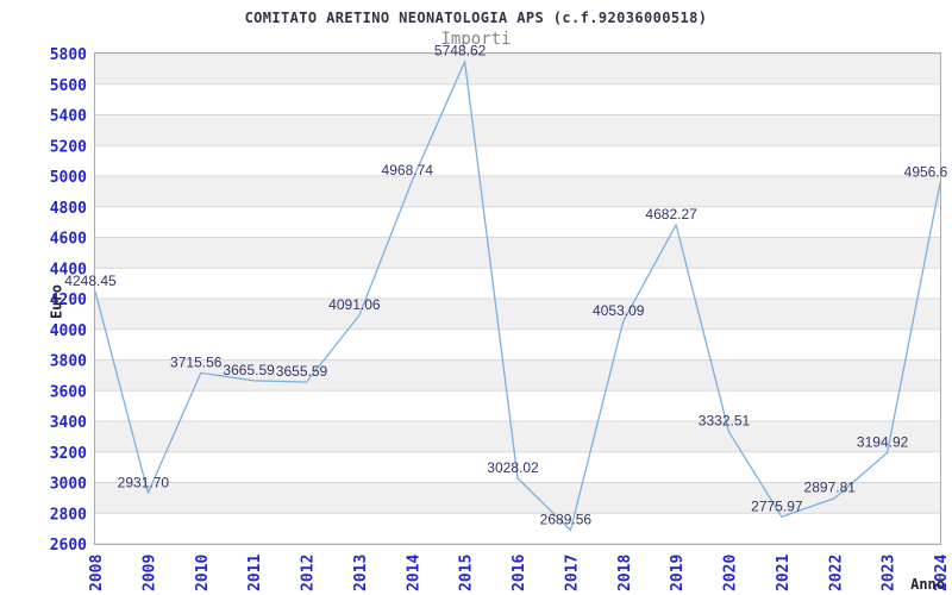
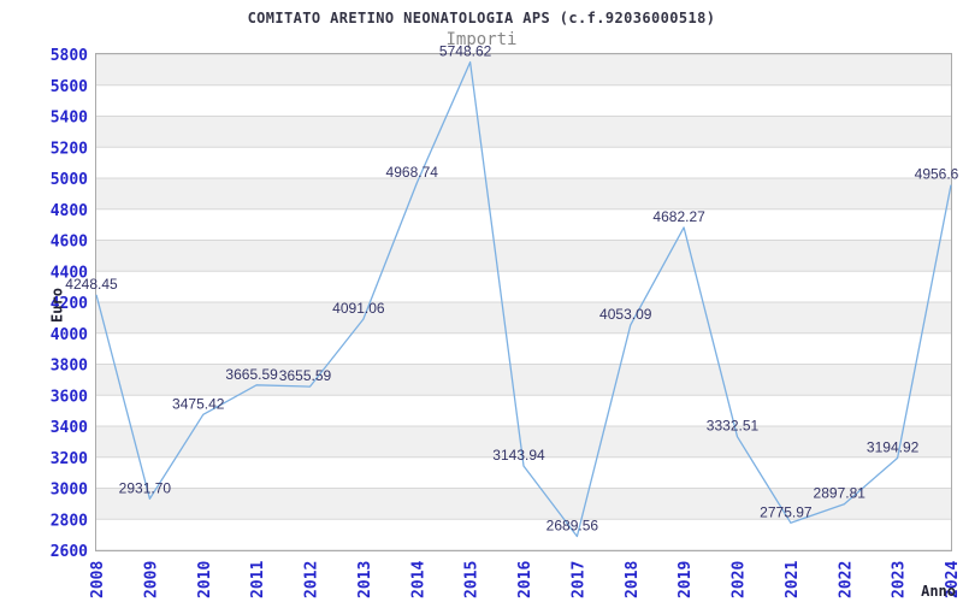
2010: 3715.56 -> 3475.42
2016: 3028.02 -> 3143.94
